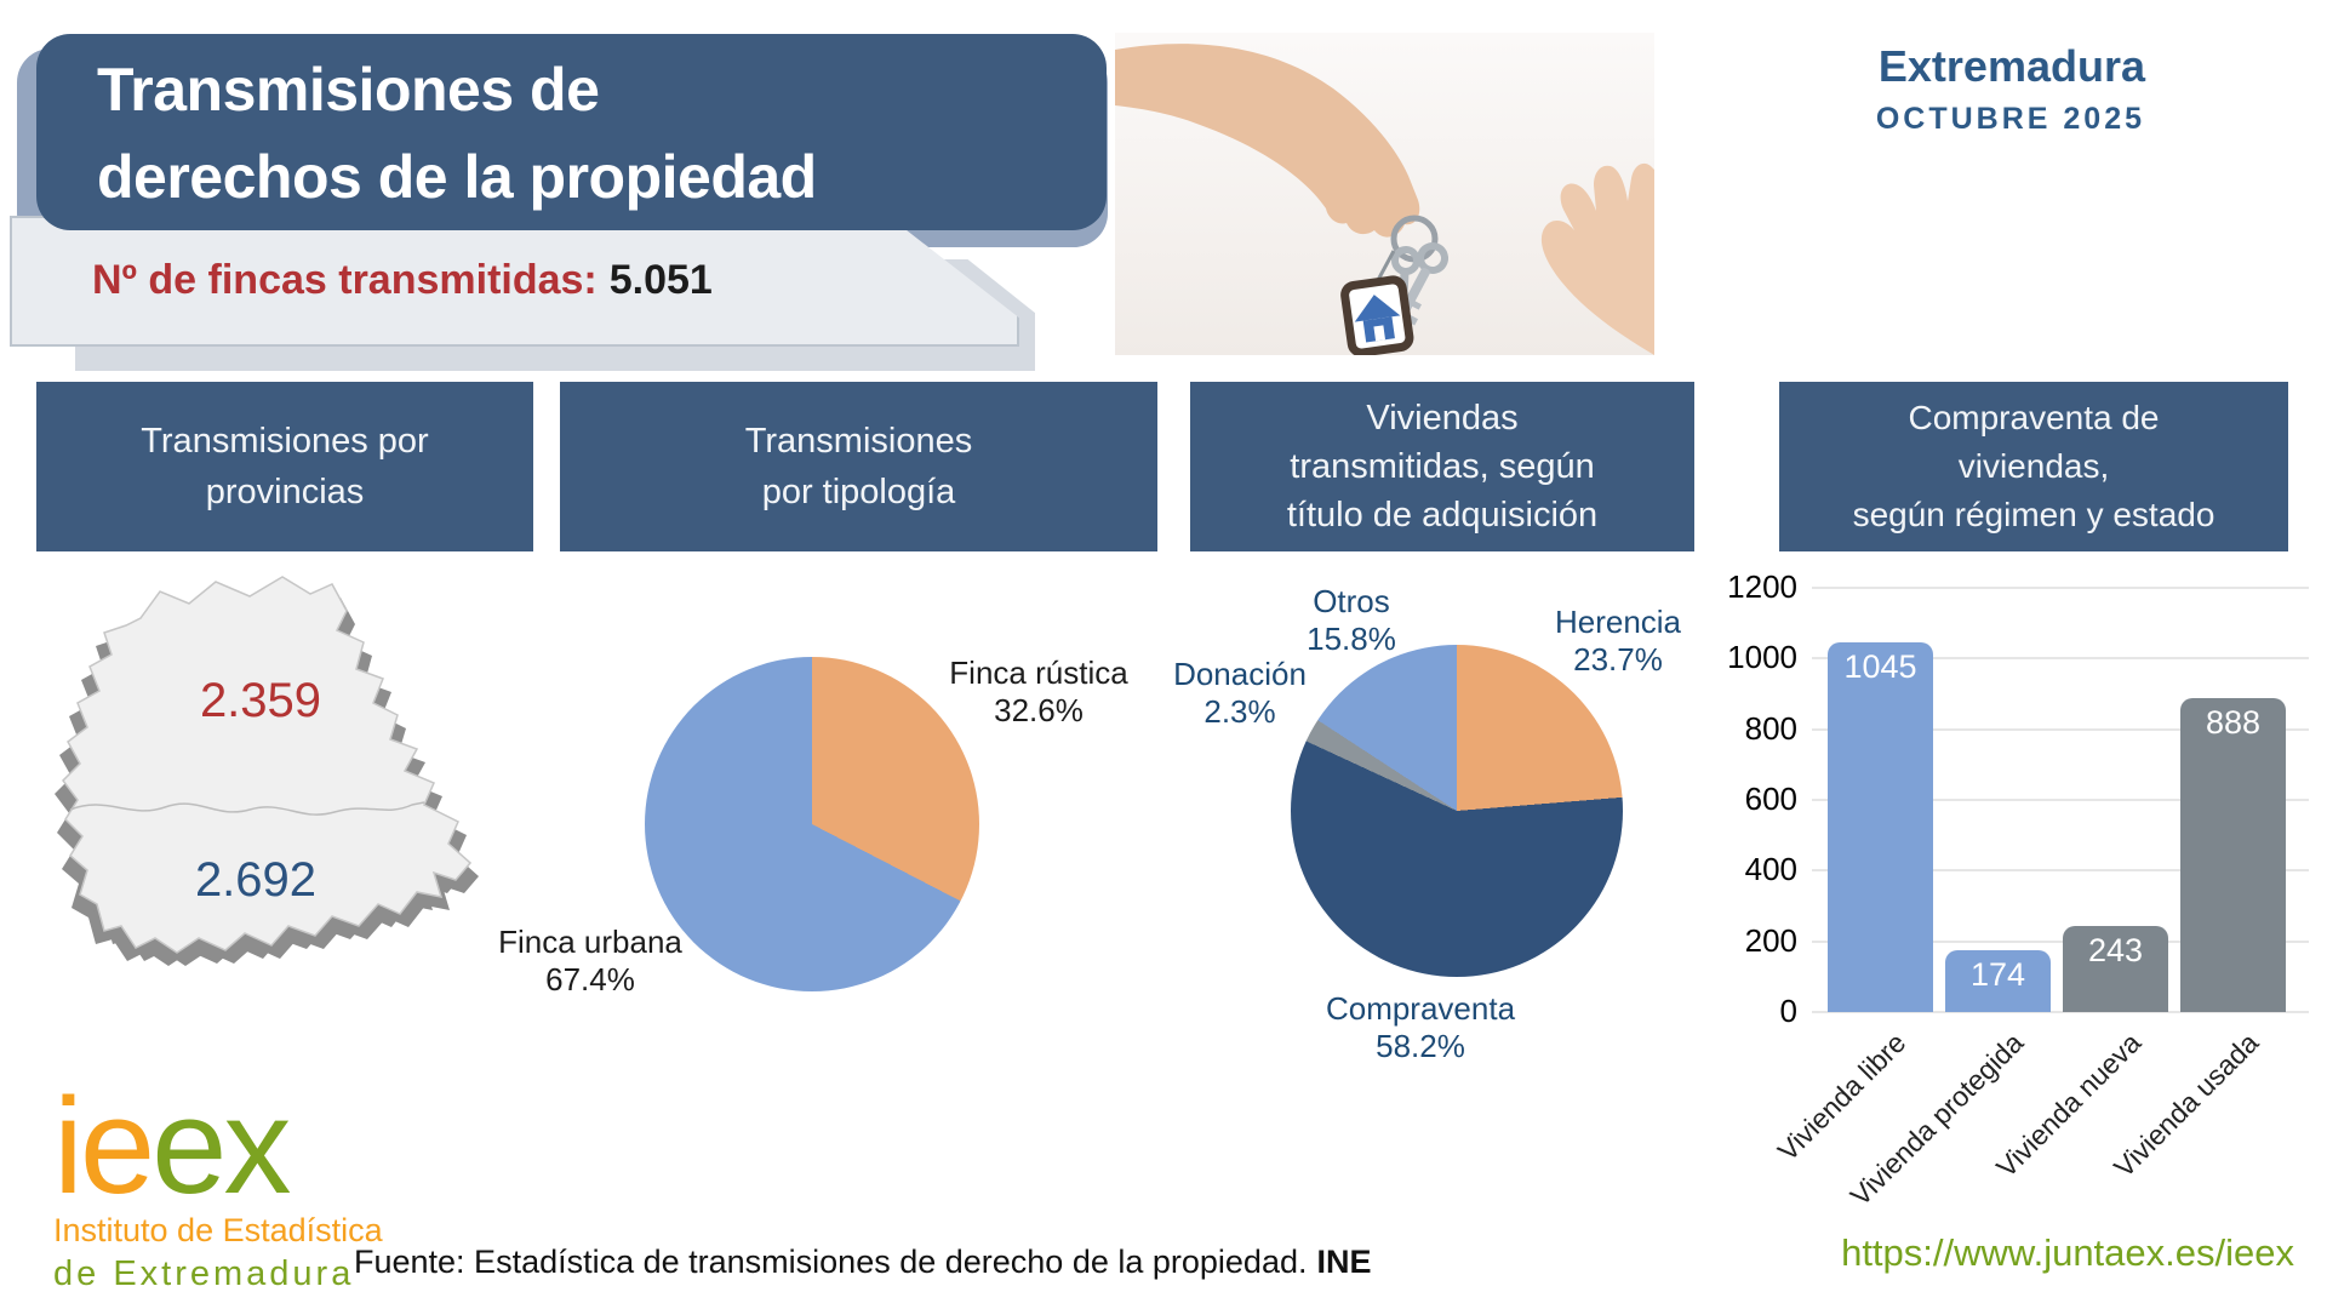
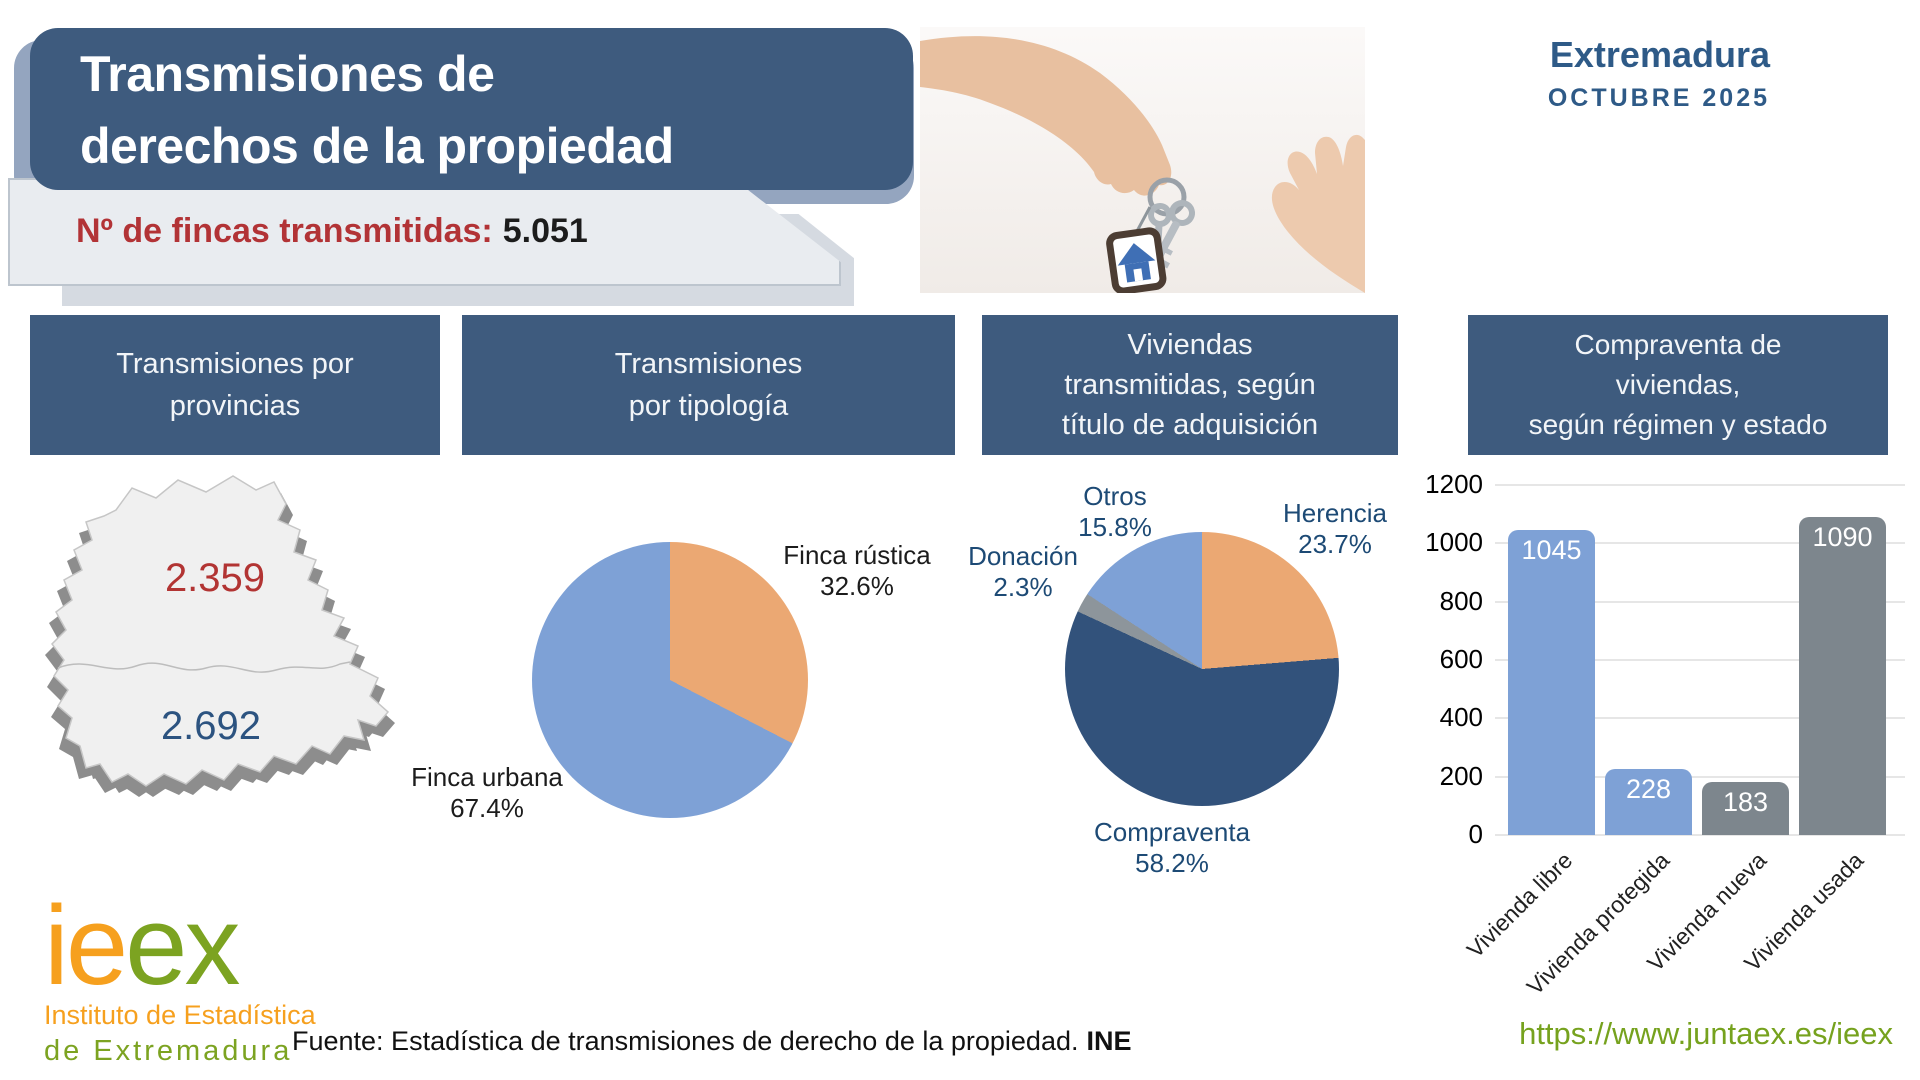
Compraventa de viviendas, según régimen y estado/Vivienda protegida: 174 -> 228
Compraventa de viviendas, según régimen y estado/Vivienda nueva: 243 -> 183
Compraventa de viviendas, según régimen y estado/Vivienda usada: 888 -> 1090
